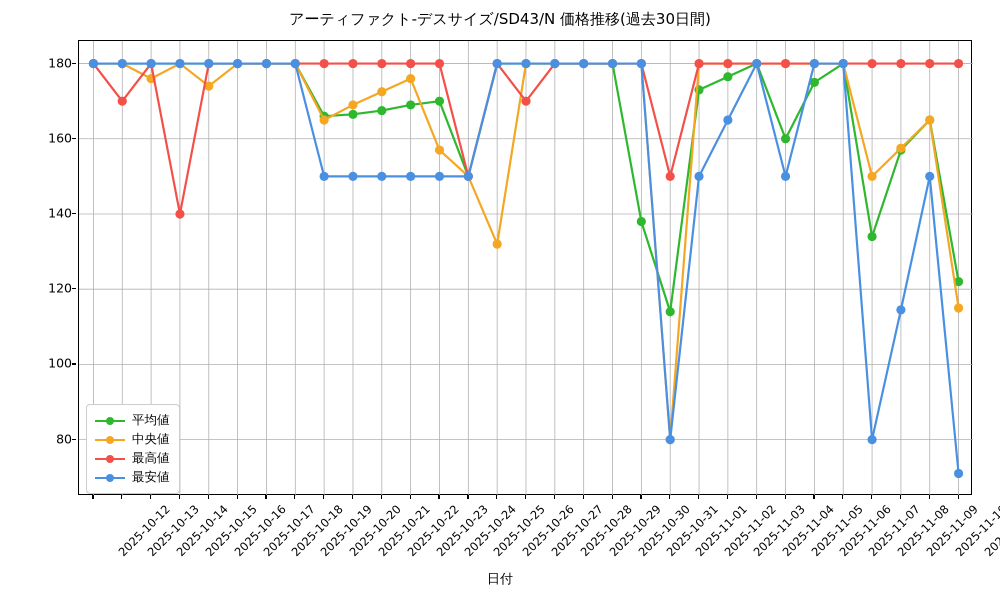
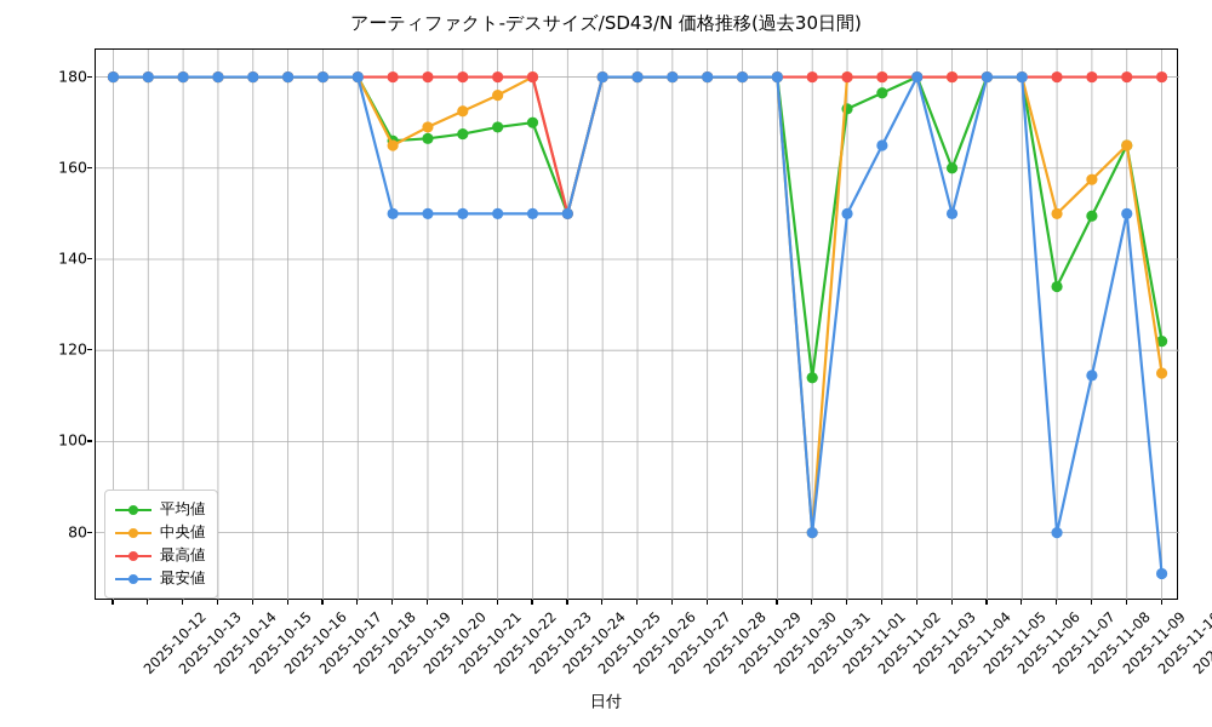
最高値/2025-10-13: 170 -> 180
中央値/2025-10-14: 176 -> 180
最高値/2025-10-15: 140 -> 180
中央値/2025-10-16: 174 -> 180
中央値/2025-10-24: 157 -> 180
中央値/2025-10-26: 132 -> 180
最高値/2025-10-27: 170 -> 180
平均値/2025-10-31: 138 -> 180
最高値/2025-11-01: 150 -> 180
平均値/2025-11-06: 175 -> 180
平均値/2025-11-09: 157 -> 150
